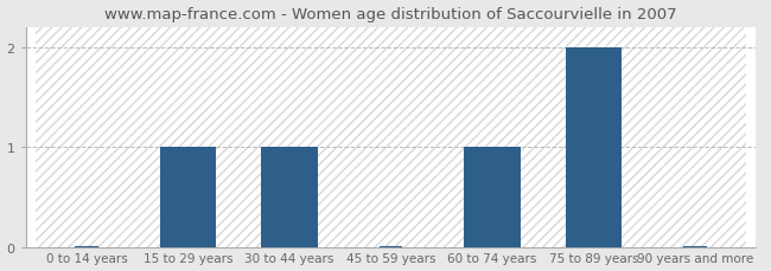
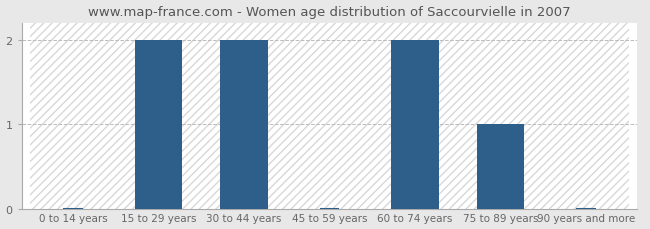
15 to 29 years: 1 -> 2
30 to 44 years: 1 -> 2
60 to 74 years: 1 -> 2
75 to 89 years: 2 -> 1
